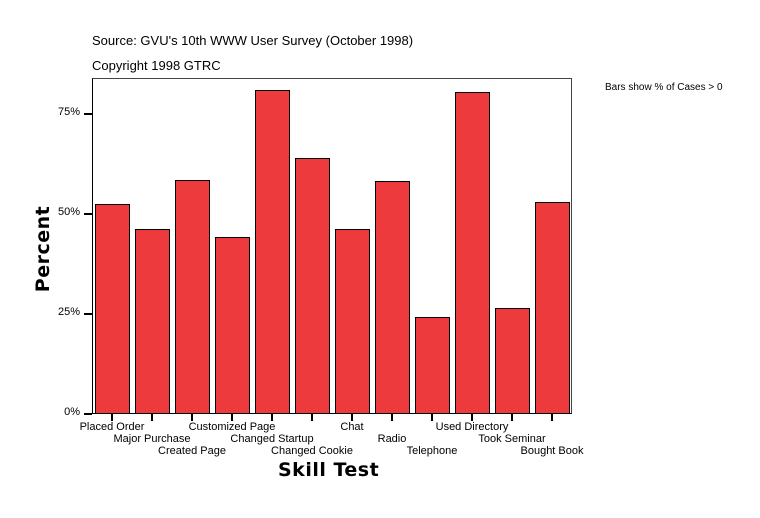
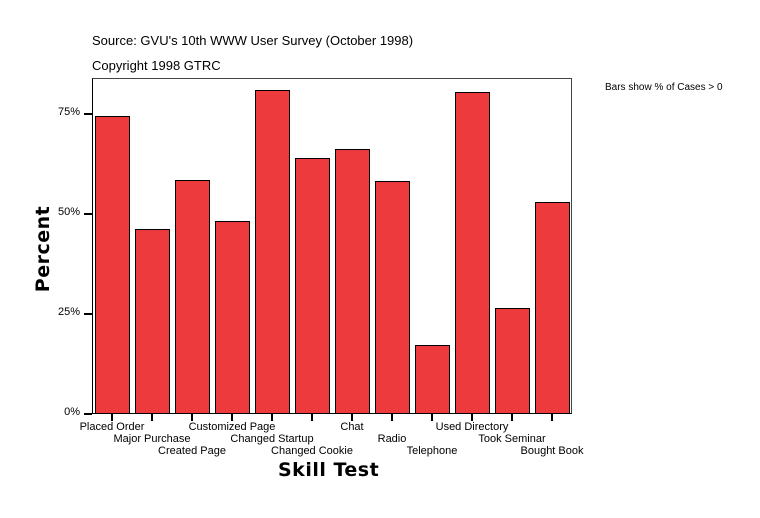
Placed Order: 52% -> 74%
Customized Page: 44% -> 48%
Chat: 46% -> 66%
Telephone: 24% -> 17%
